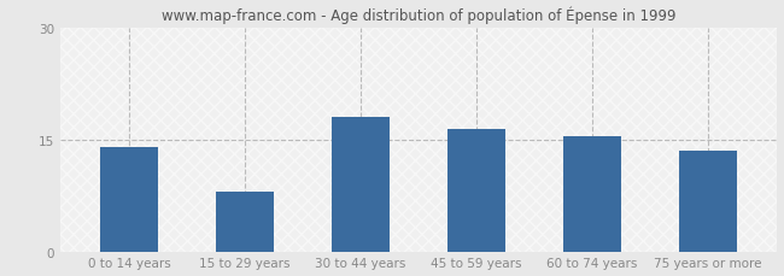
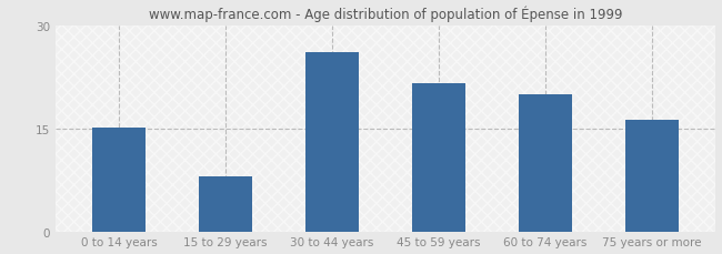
0 to 14 years: 14.0 -> 15.2
30 to 44 years: 18.0 -> 26.2
45 to 59 years: 16.5 -> 21.6
60 to 74 years: 15.5 -> 20.0
75 years or more: 13.5 -> 16.2
